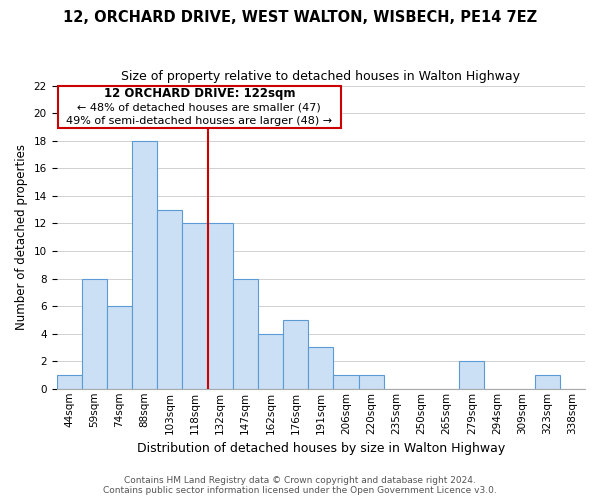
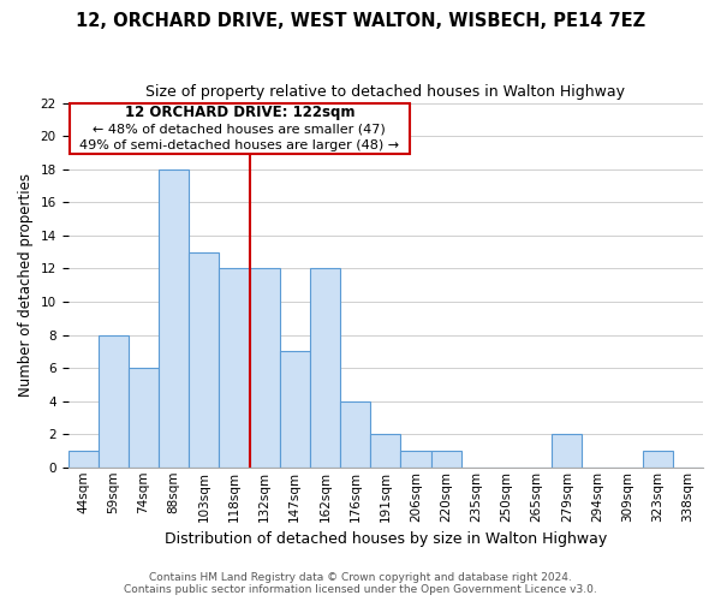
147sqm: 8 -> 7
162sqm: 4 -> 12
176sqm: 5 -> 4
191sqm: 3 -> 2
